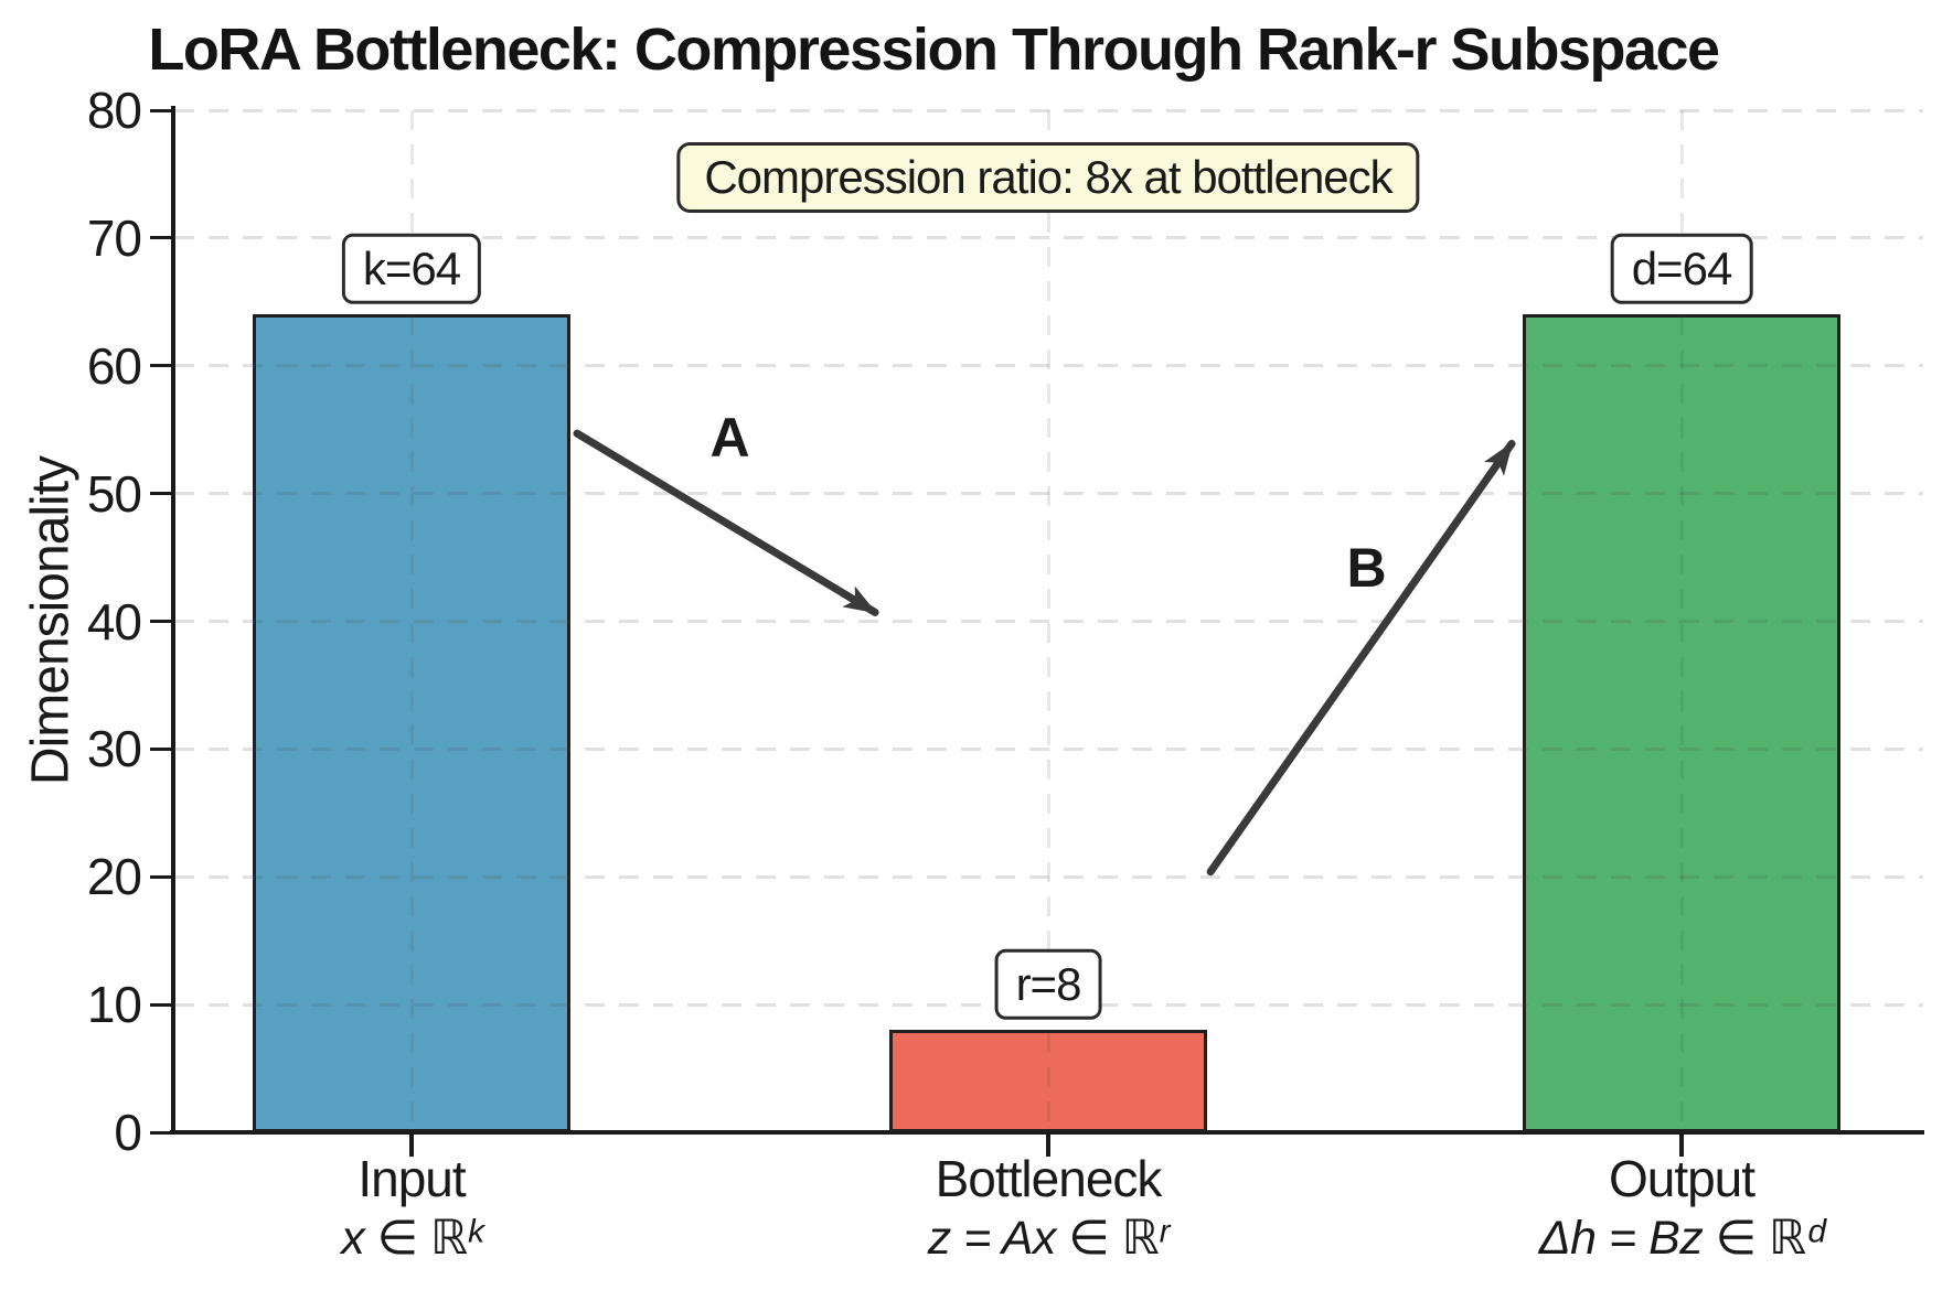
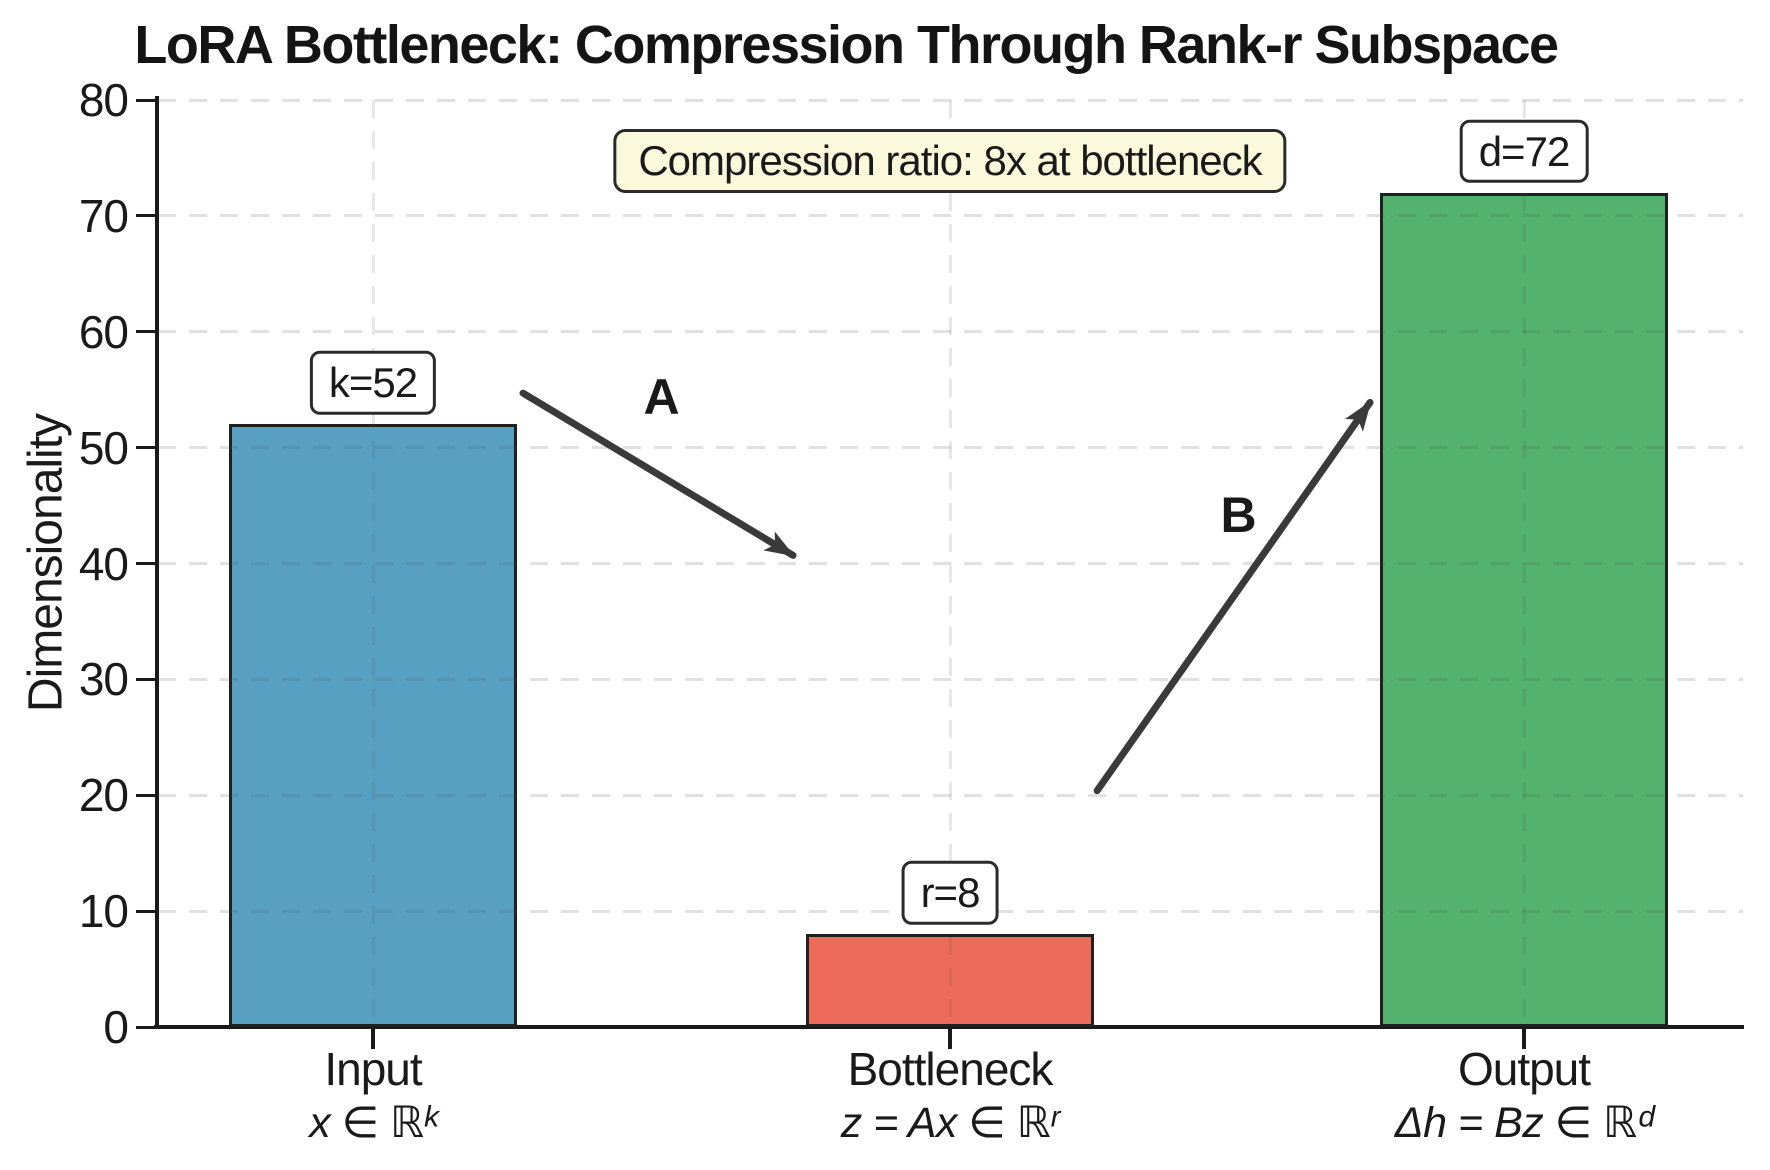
Input: 64 -> 52
Output: 64 -> 72
